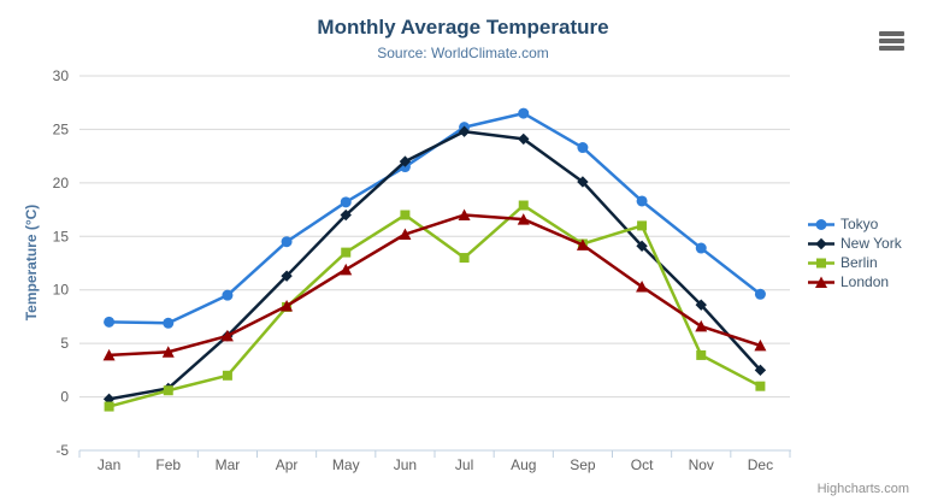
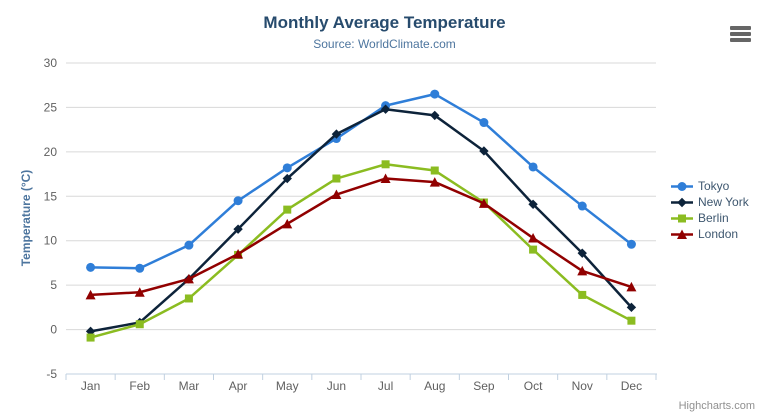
Berlin/Mar: 2 -> 4
Berlin/Jul: 13 -> 19
Berlin/Oct: 16 -> 9
